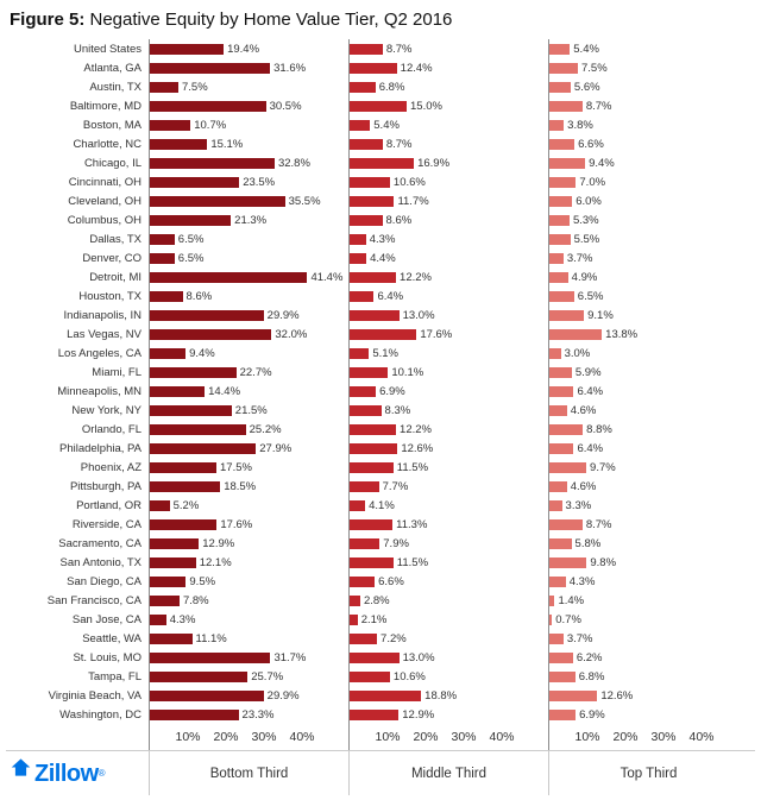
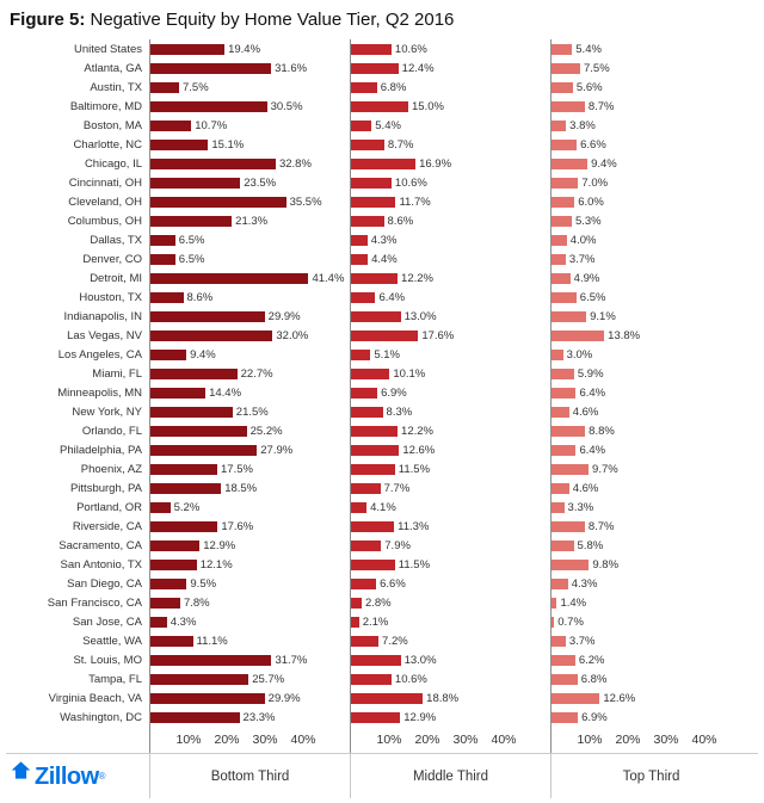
Middle Third/United States: 8.7% -> 10.6%
Top Third/Dallas, TX: 5.5% -> 4.0%
